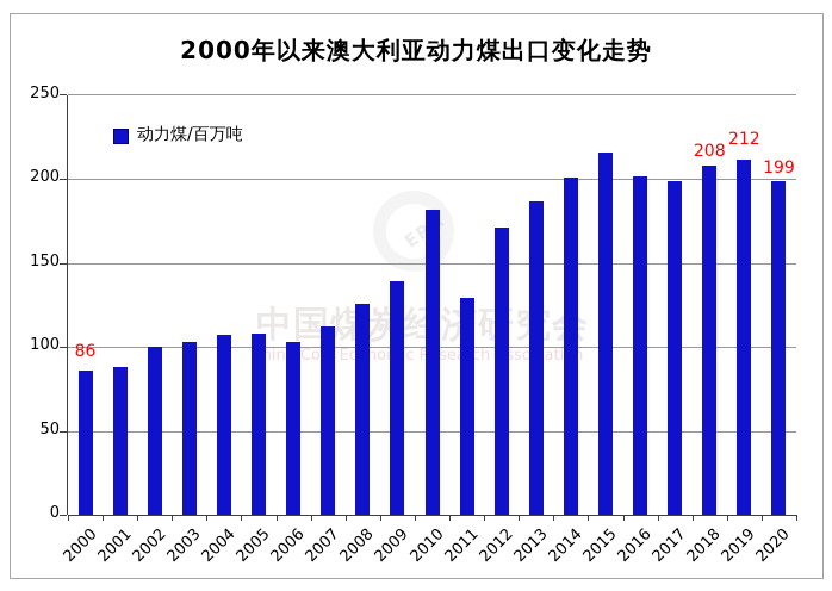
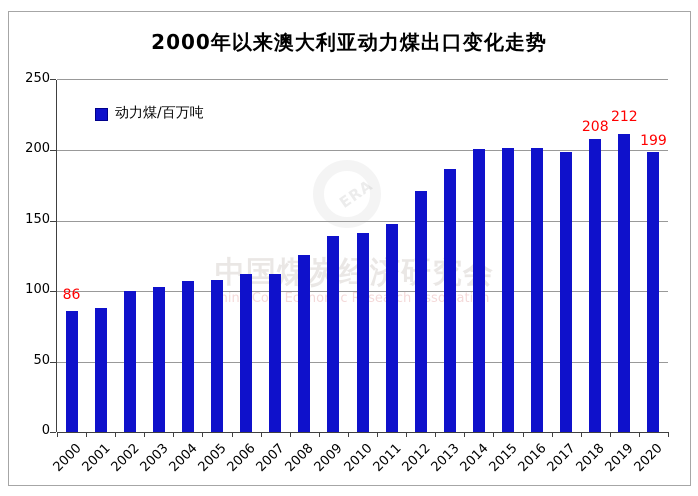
2006: 103 -> 112
2010: 182 -> 141
2011: 129 -> 148
2015: 216 -> 202
